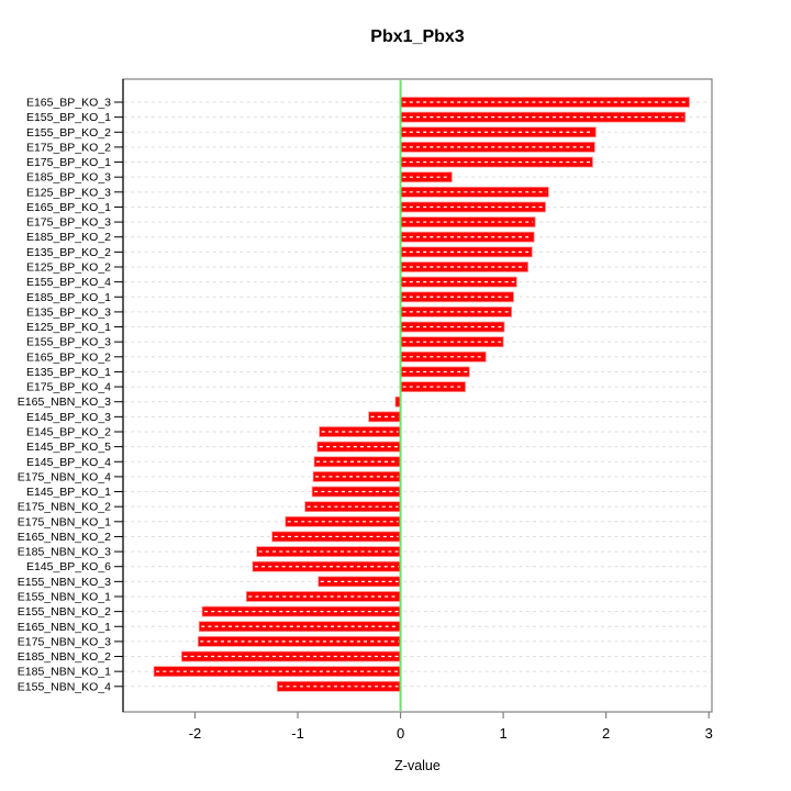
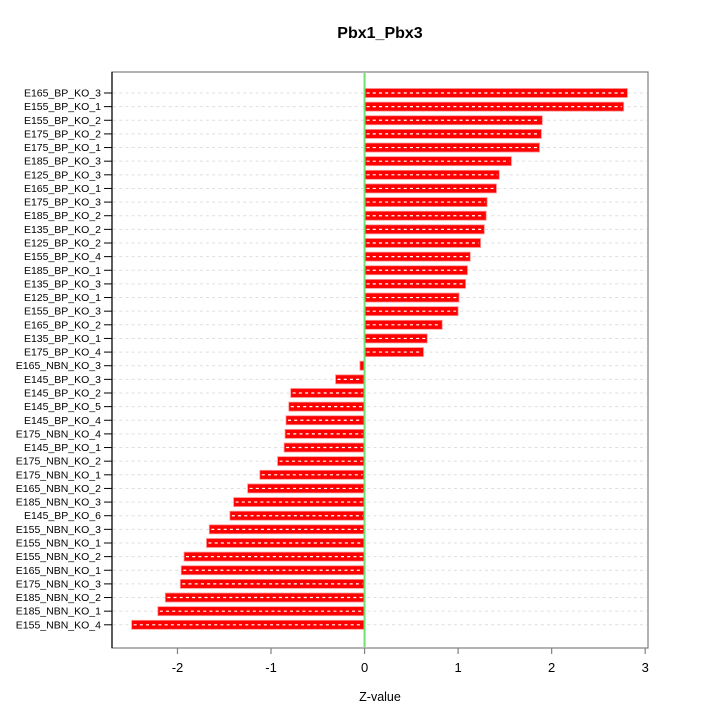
E185_BP_KO_3: 0.5 -> 1.6
E155_NBN_KO_3: -0.8 -> -1.7
E155_NBN_KO_1: -1.5 -> -1.7
E185_NBN_KO_1: -2.4 -> -2.2
E155_NBN_KO_4: -1.2 -> -2.5
